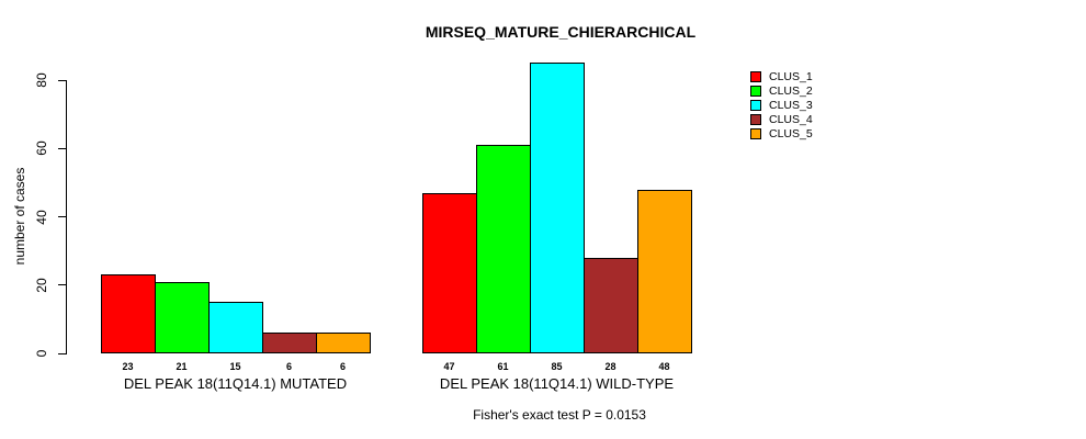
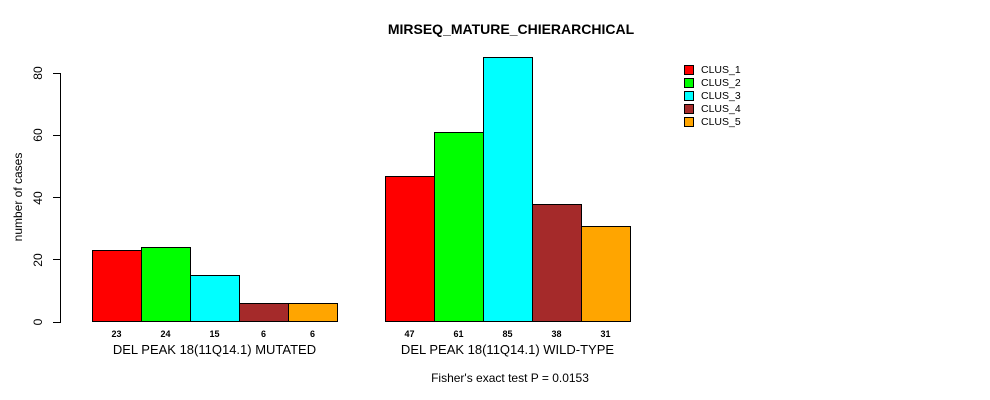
CLUS_2/DEL PEAK 18(11Q14.1) MUTATED: 21 -> 24
CLUS_4/DEL PEAK 18(11Q14.1) WILD-TYPE: 28 -> 38
CLUS_5/DEL PEAK 18(11Q14.1) WILD-TYPE: 48 -> 31
